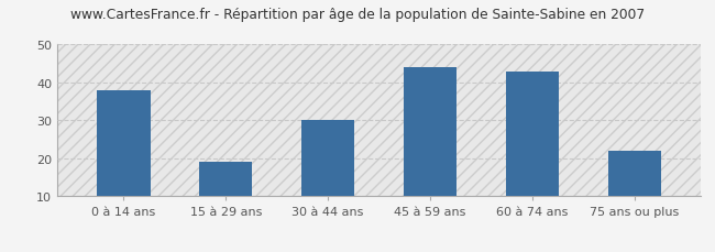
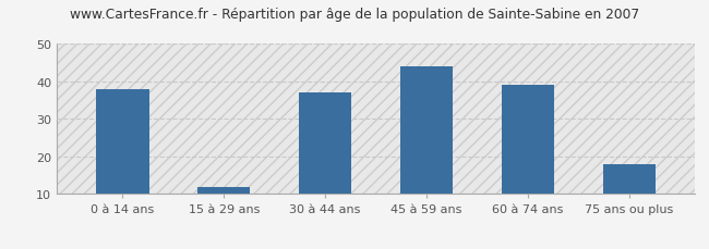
15 à 29 ans: 19 -> 12
30 à 44 ans: 30 -> 37
60 à 74 ans: 43 -> 39
75 ans ou plus: 22 -> 18
